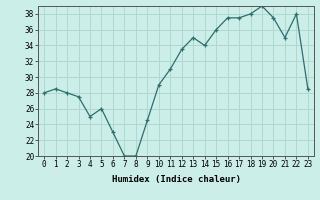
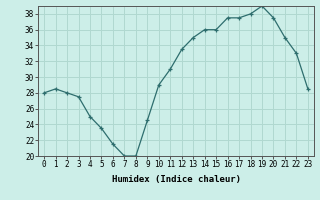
5: 26.0 -> 23.5
6: 23.0 -> 21.5
14: 34.0 -> 36.0
22: 38.0 -> 33.0
